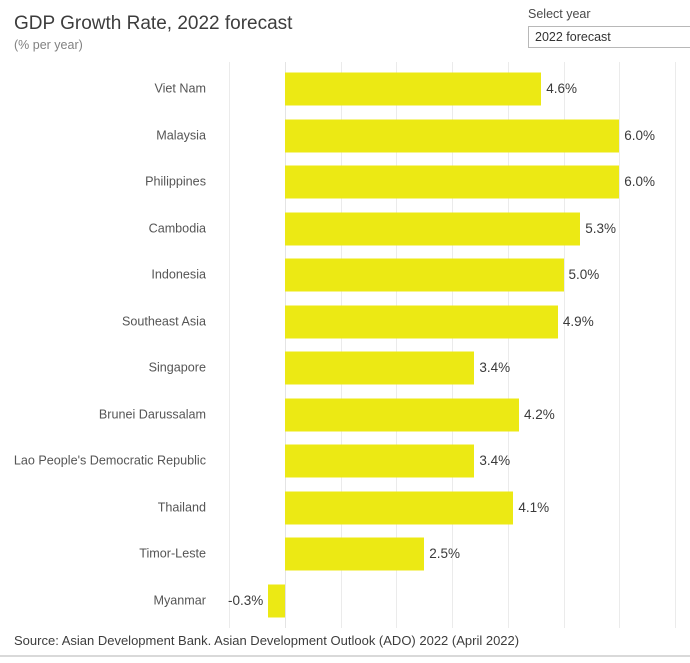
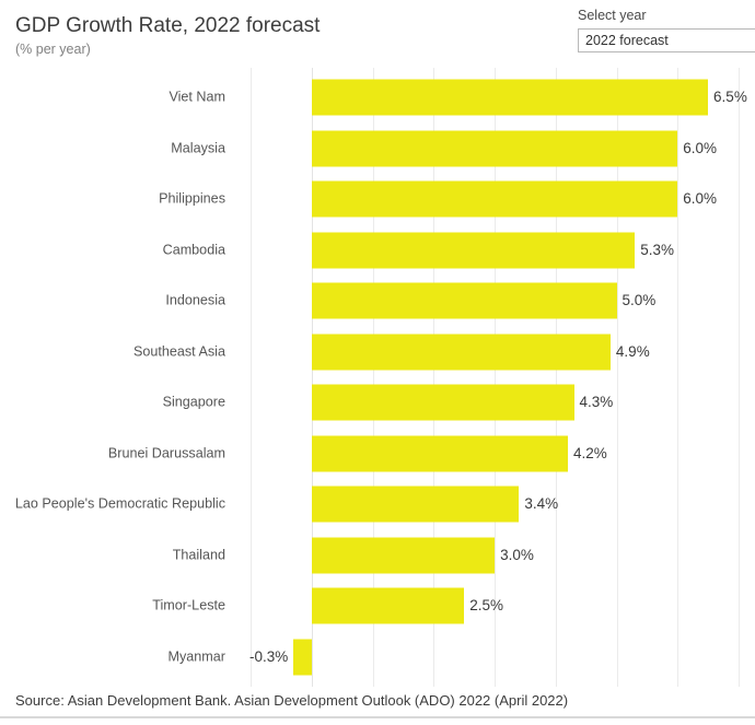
Viet Nam: 4.6% -> 6.5%
Singapore: 3.4% -> 4.3%
Thailand: 4.1% -> 3.0%
